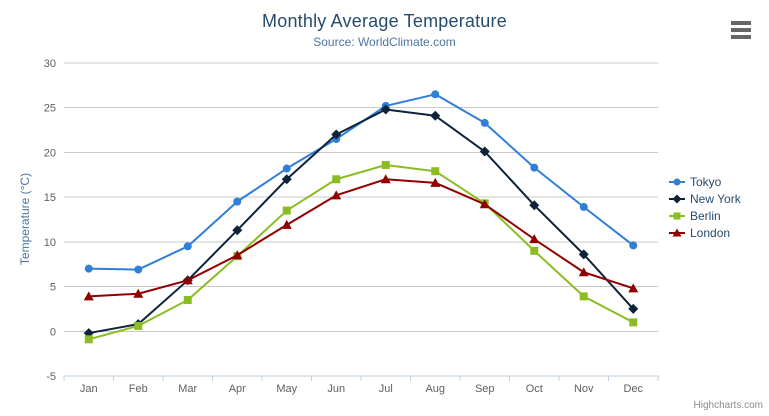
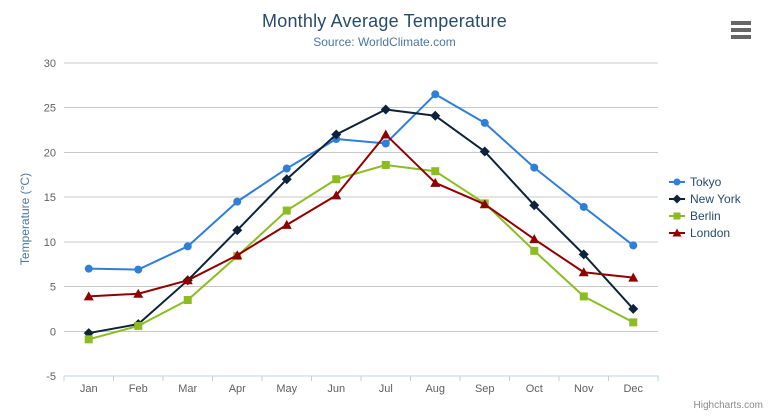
Tokyo/Jul: 25 -> 21
London/Jul: 17 -> 22
London/Dec: 5 -> 6
